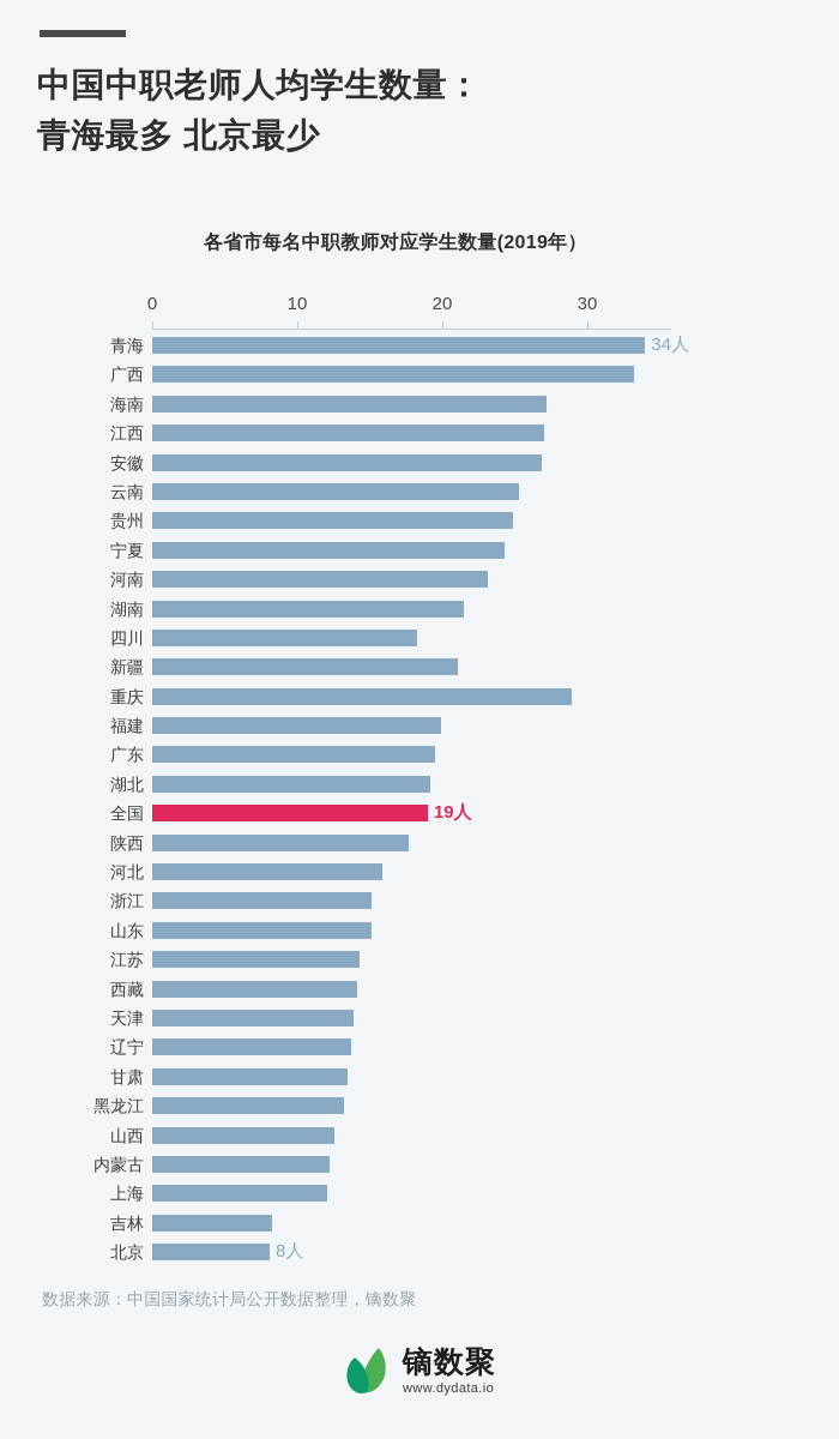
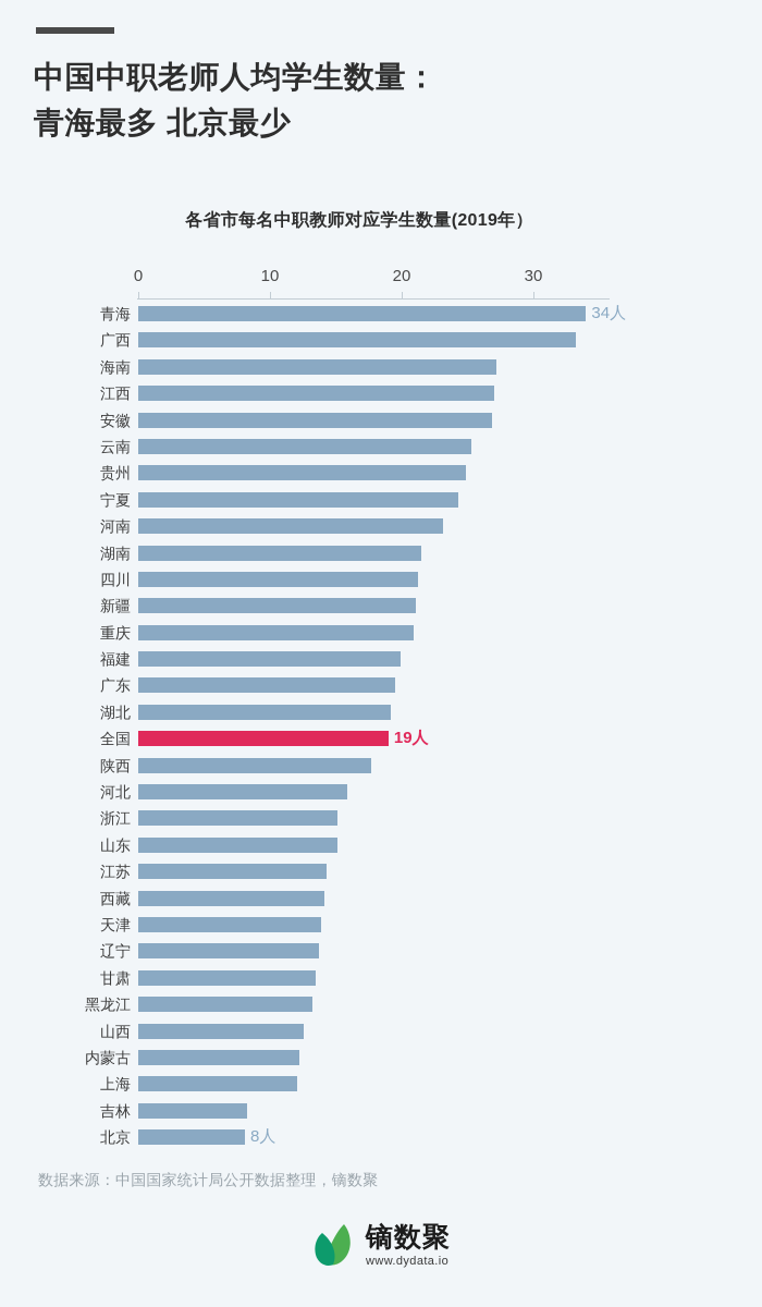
四川: 18.3 -> 21.2
重庆: 28.9 -> 20.9
